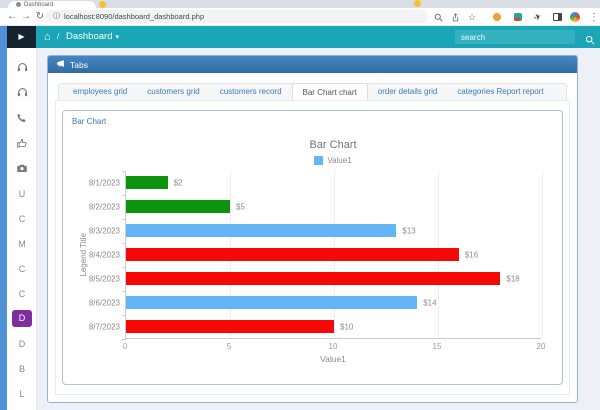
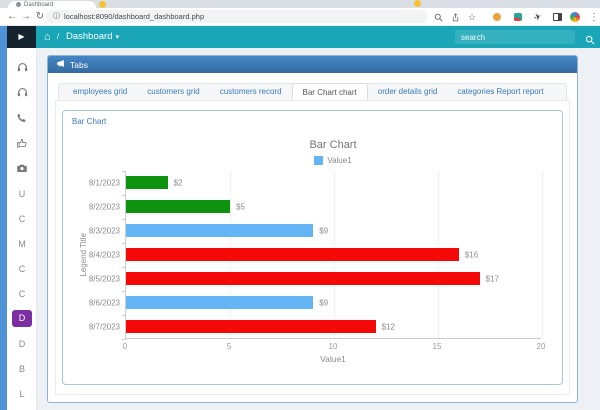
8/3/2023: $13 -> $9
8/5/2023: $18 -> $17
8/6/2023: $14 -> $9
8/7/2023: $10 -> $12
